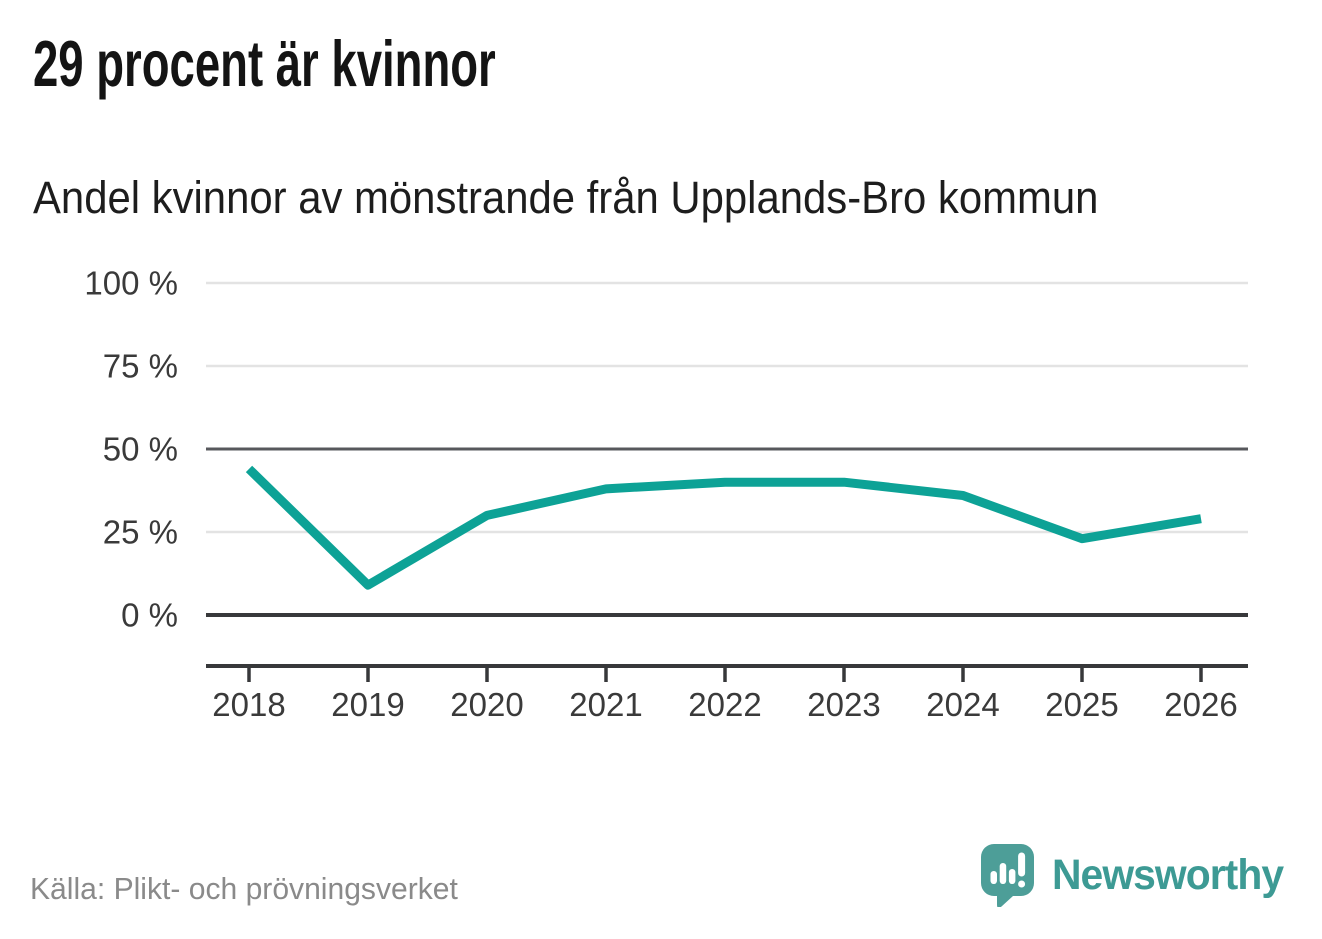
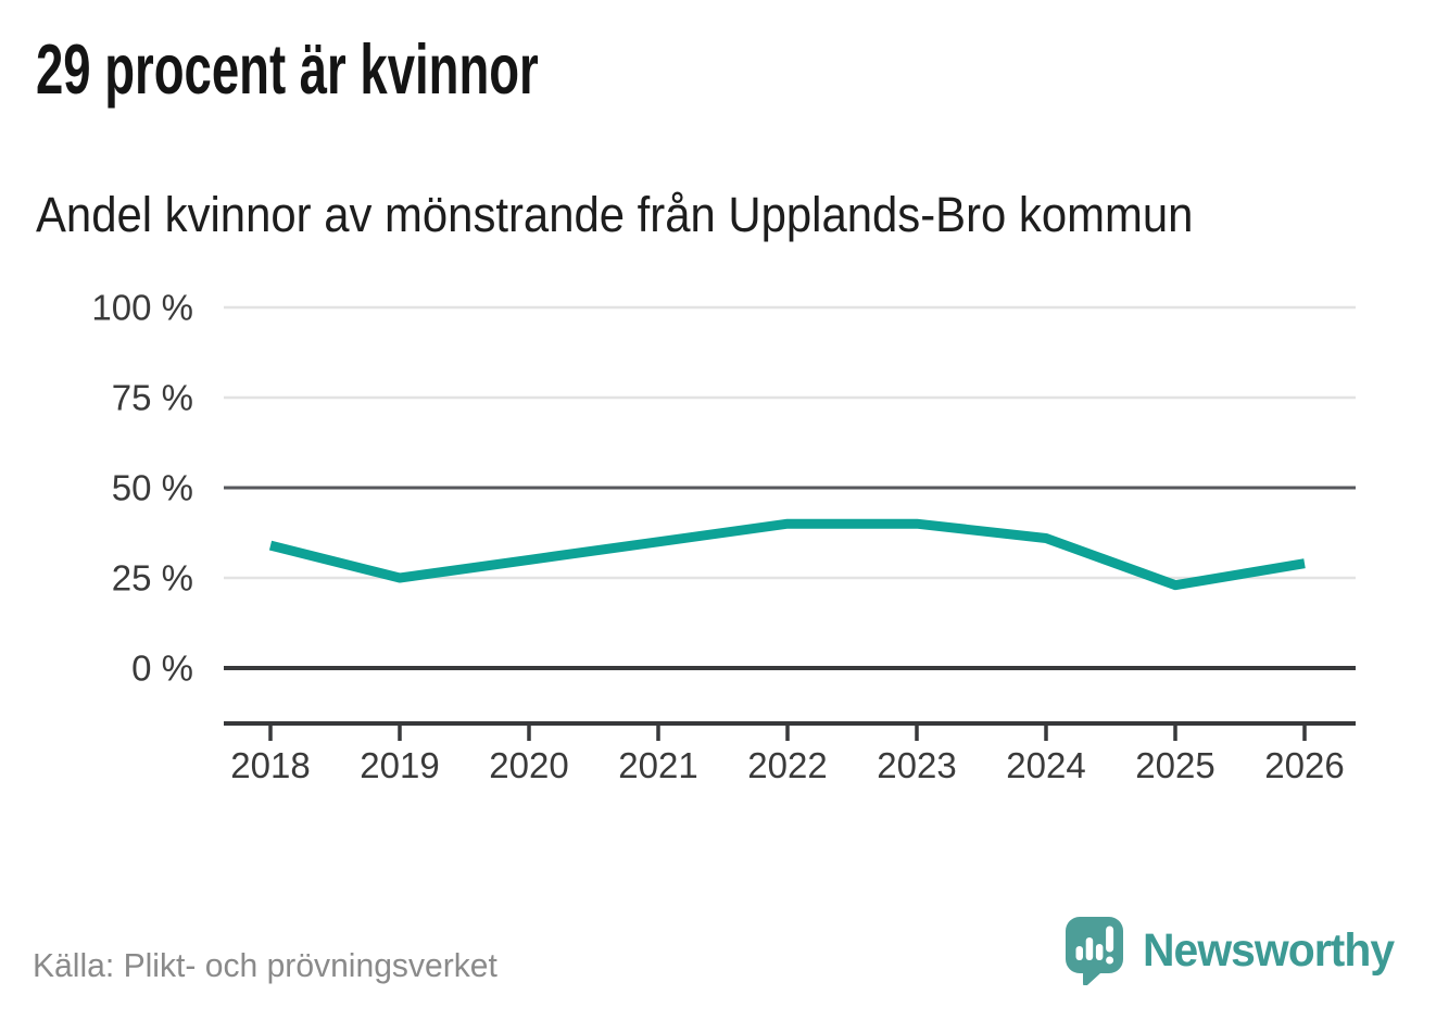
2018: 44% -> 34%
2019: 9% -> 25%
2021: 38% -> 35%
